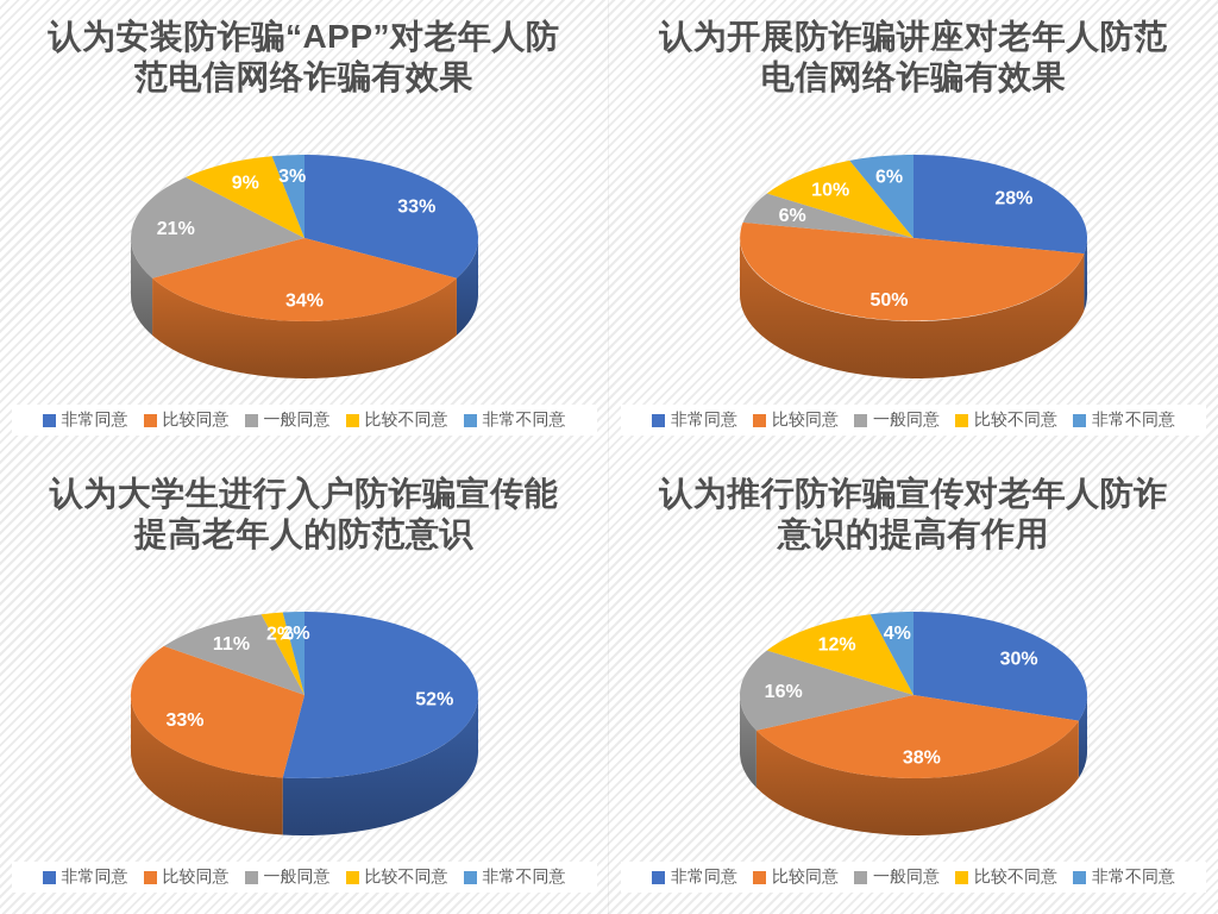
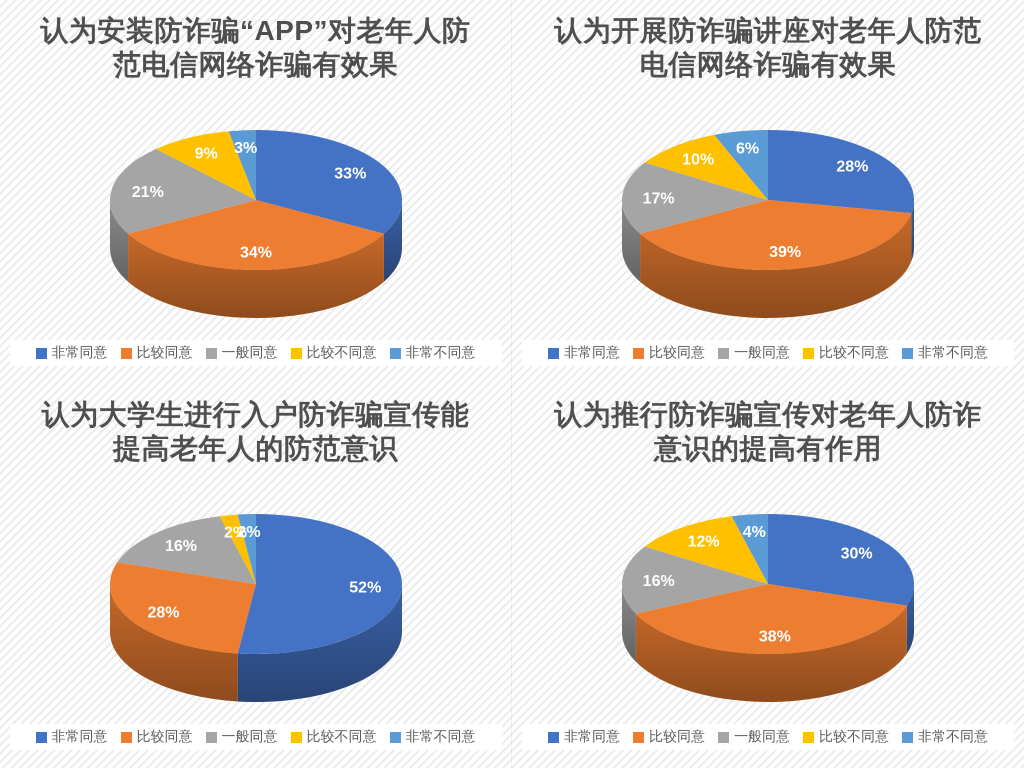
认为开展防诈骗讲座对老年人防范电信网络诈骗有效果/比较同意: 50% -> 39%
认为开展防诈骗讲座对老年人防范电信网络诈骗有效果/一般同意: 6% -> 17%
认为大学生进行入户防诈骗宣传能提高老年人的防范意识/比较同意: 33% -> 28%
认为大学生进行入户防诈骗宣传能提高老年人的防范意识/一般同意: 11% -> 16%
